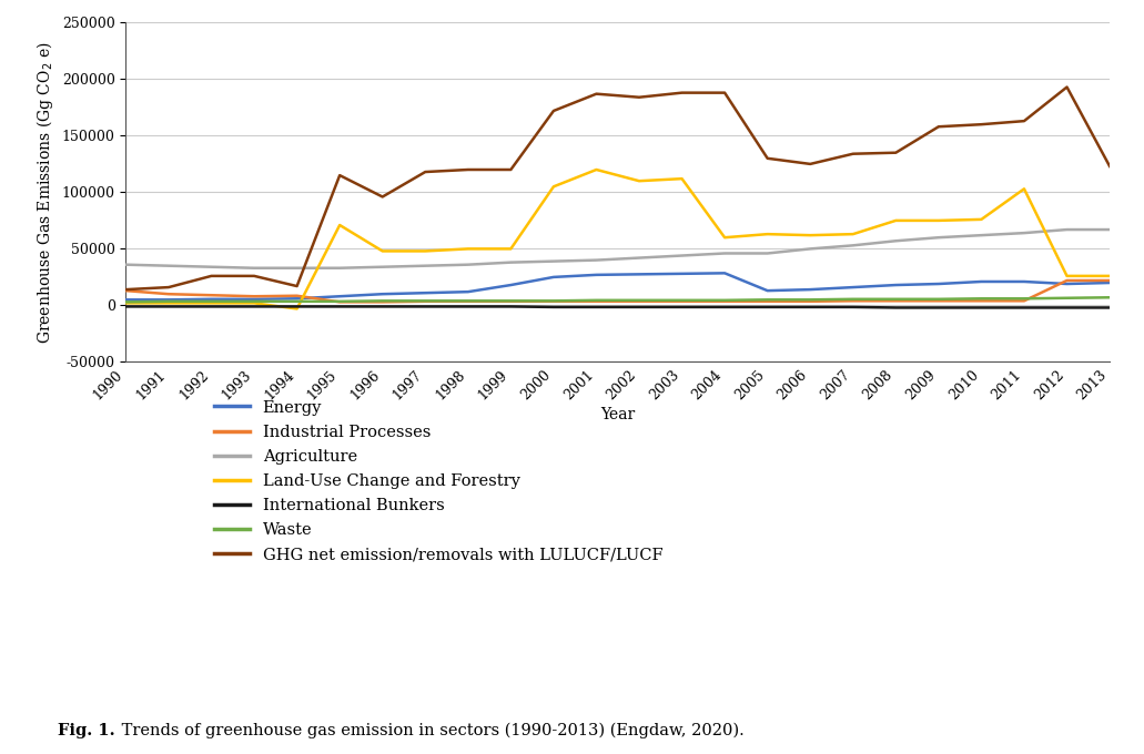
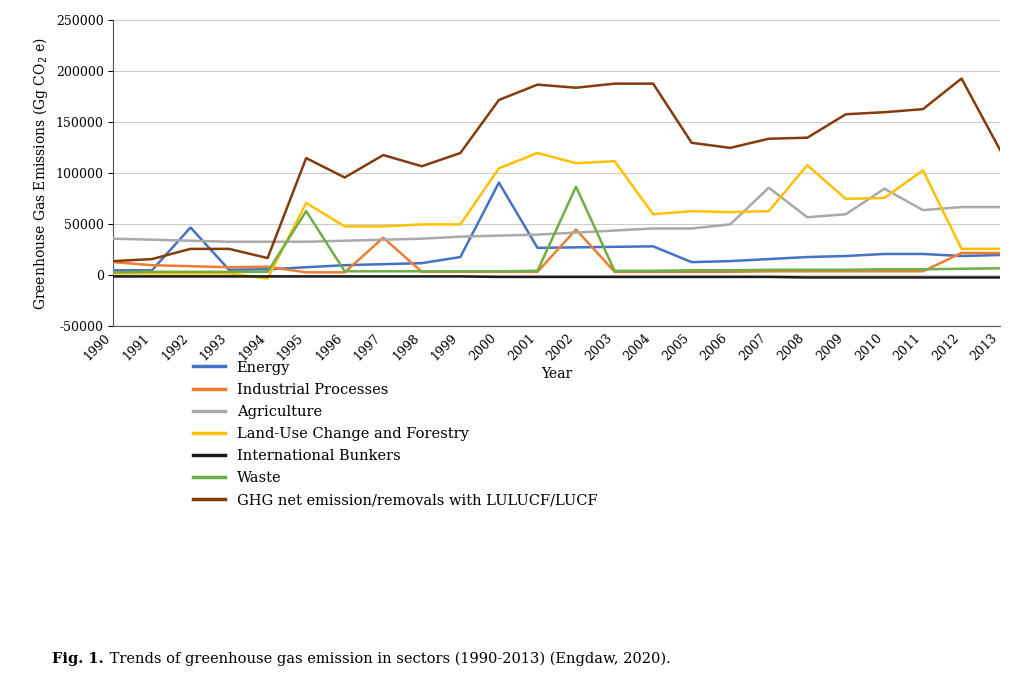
Energy/1992: 6000 -> 47000
Waste/1995: 4000 -> 63000
Industrial Processes/1997: 4000 -> 37000
GHG net emission/removals with LULUCF/LUCF/1998: 120000 -> 107000
Energy/2000: 25000 -> 91000
Industrial Processes/2002: 4000 -> 45000
Waste/2002: 4000 -> 87000
Agriculture/2007: 53000 -> 86000
Land-Use Change and Forestry/2008: 75000 -> 108000
Agriculture/2010: 62000 -> 85000
